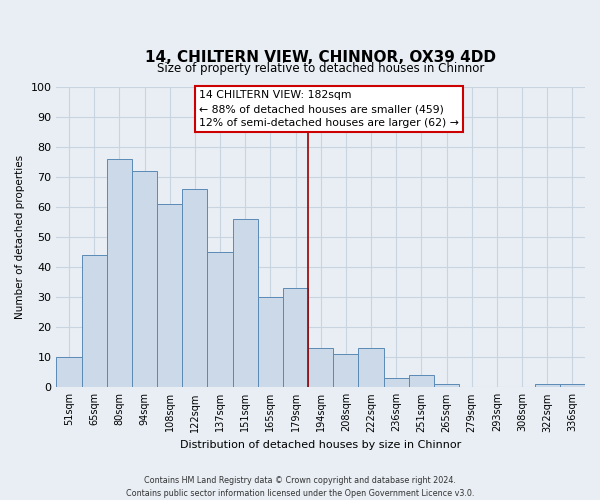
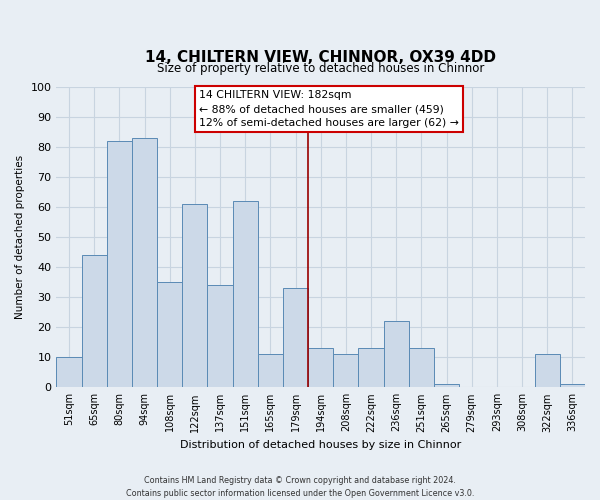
80sqm: 76 -> 82
94sqm: 72 -> 83
108sqm: 61 -> 35
122sqm: 66 -> 61
137sqm: 45 -> 34
151sqm: 56 -> 62
165sqm: 30 -> 11
236sqm: 3 -> 22
251sqm: 4 -> 13
322sqm: 1 -> 11
